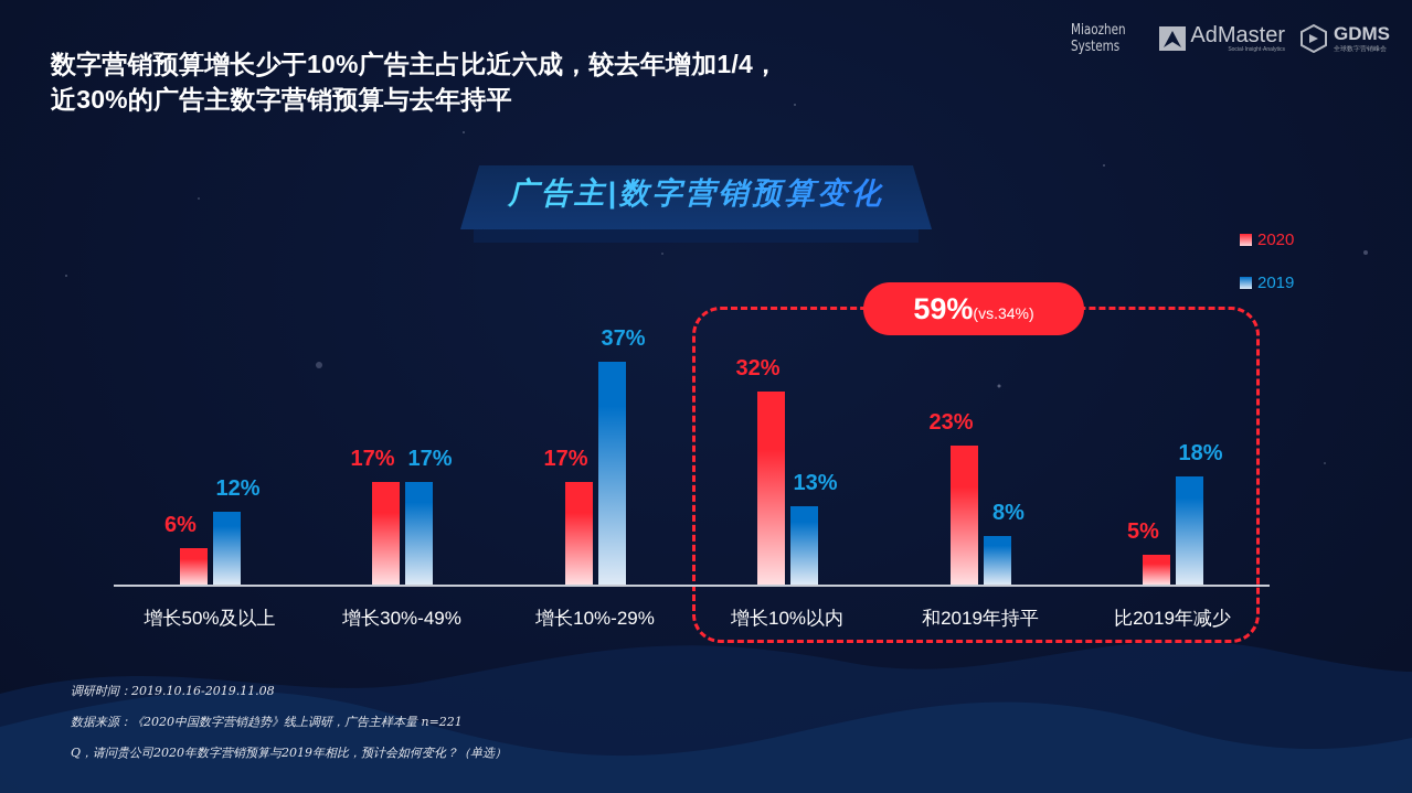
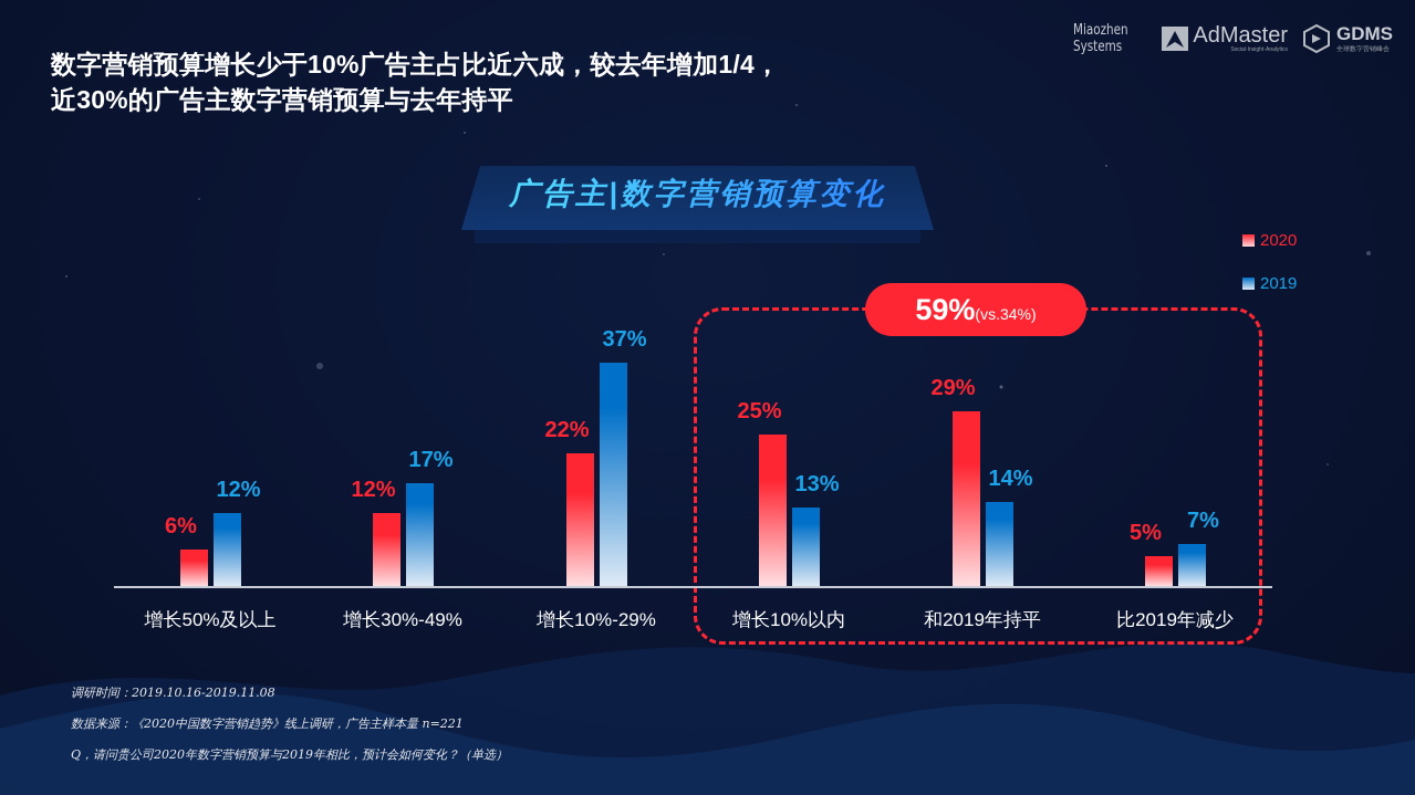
2020/增长30%-49%: 17% -> 12%
2020/增长10%-29%: 17% -> 22%
2020/增长10%以内: 32% -> 25%
2020/和2019年持平: 23% -> 29%
2019/和2019年持平: 8% -> 14%
2019/比2019年减少: 18% -> 7%
